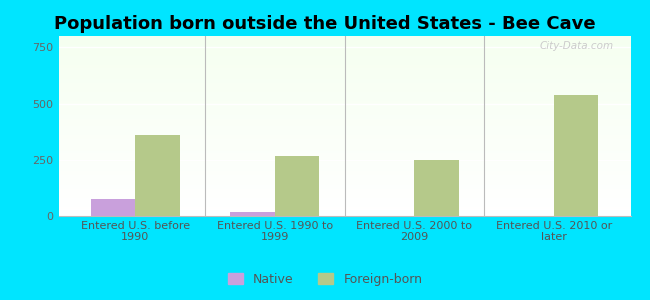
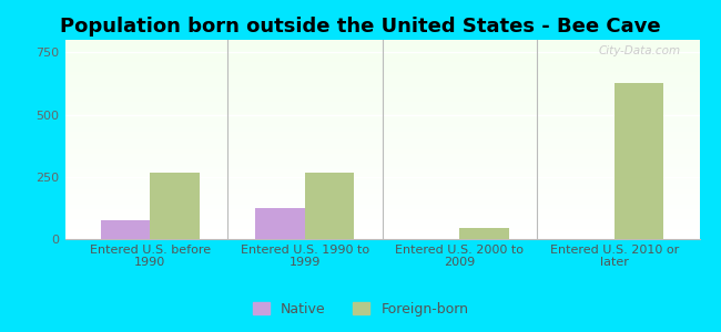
Foreign-born/Entered U.S. before 1990: 360 -> 265
Native/Entered U.S. 1990 to 1999: 20 -> 125
Foreign-born/Entered U.S. 2000 to 2009: 250 -> 45
Foreign-born/Entered U.S. 2010 or later: 540 -> 625
